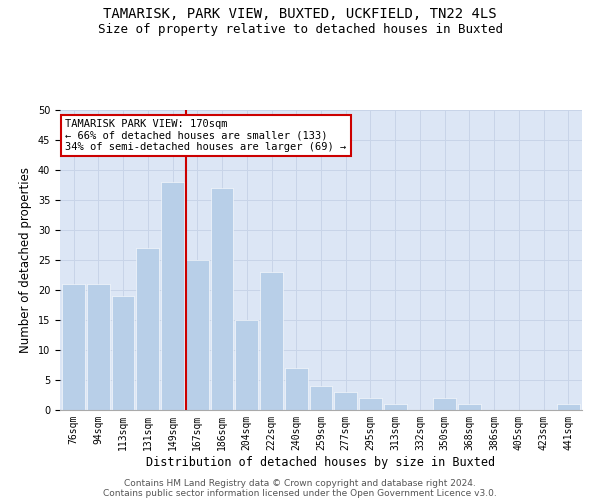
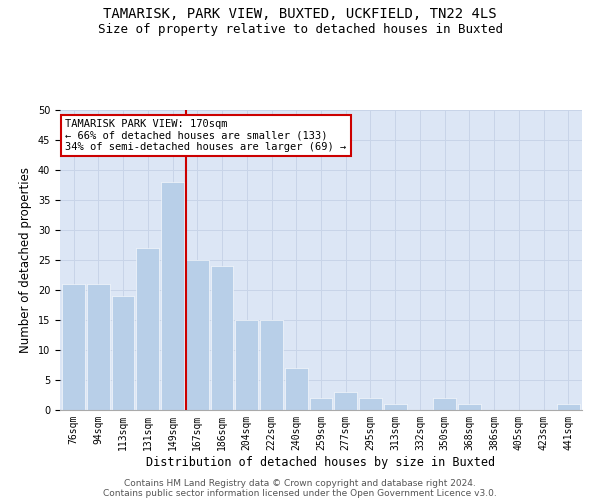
186sqm: 37 -> 24
222sqm: 23 -> 15
259sqm: 4 -> 2
